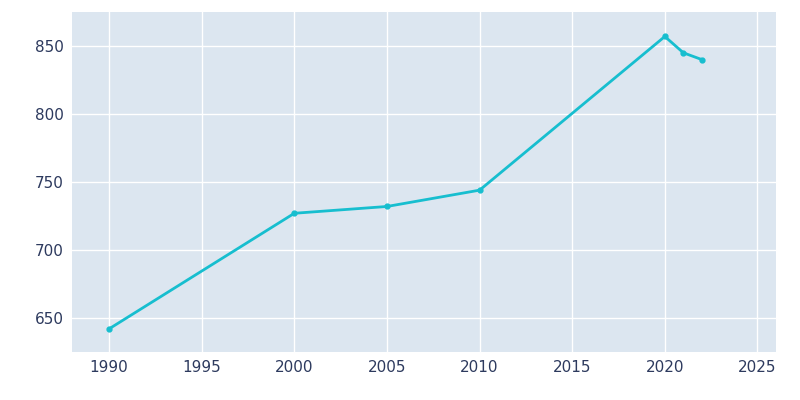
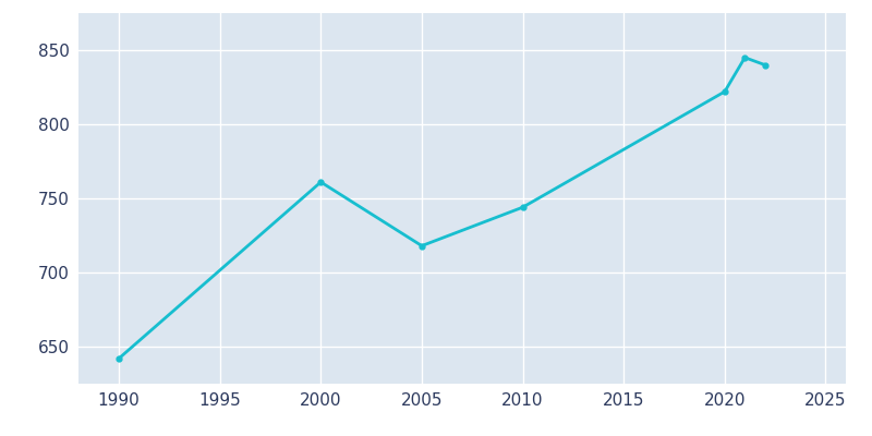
2000: 727 -> 761
2005: 732 -> 718
2020: 857 -> 822
